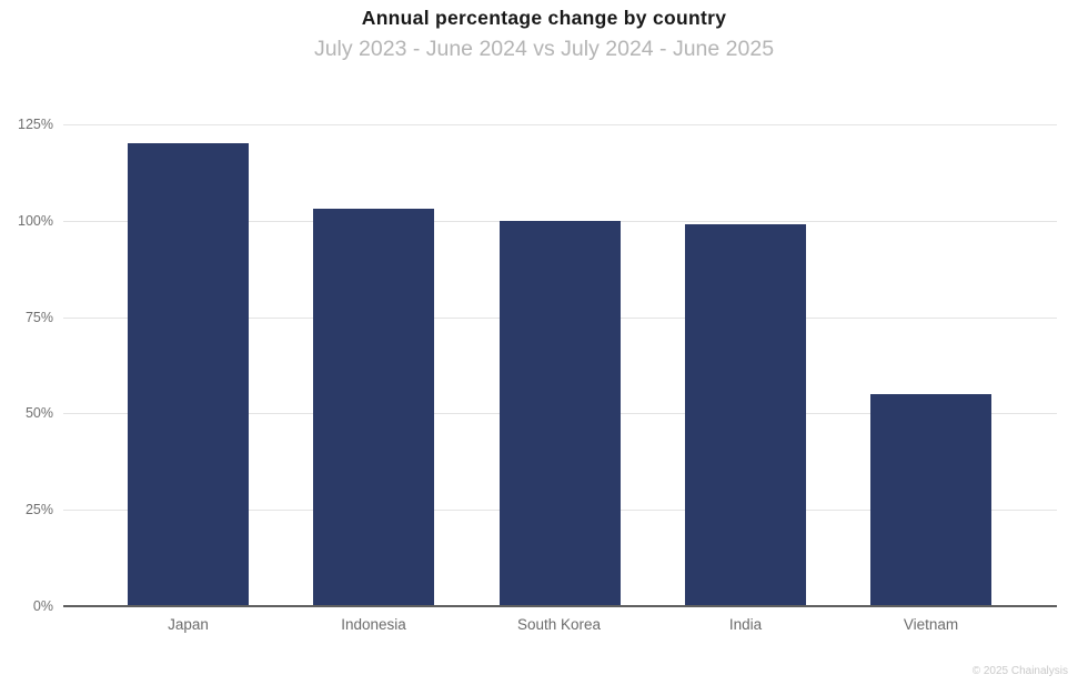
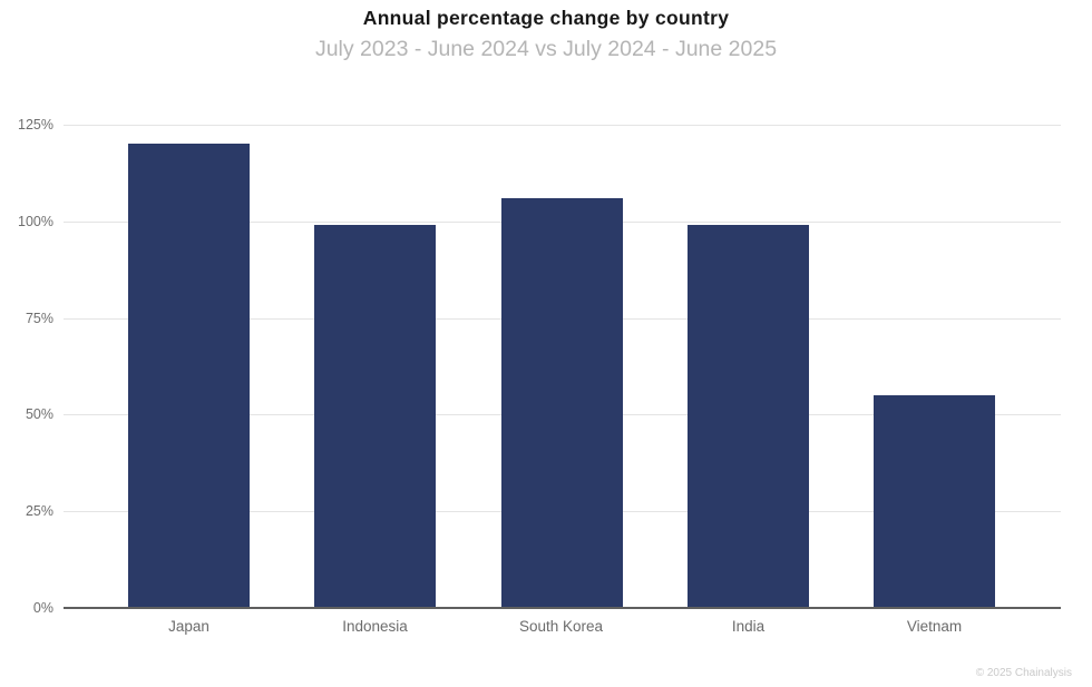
Indonesia: 103% -> 99%
South Korea: 100% -> 106%
